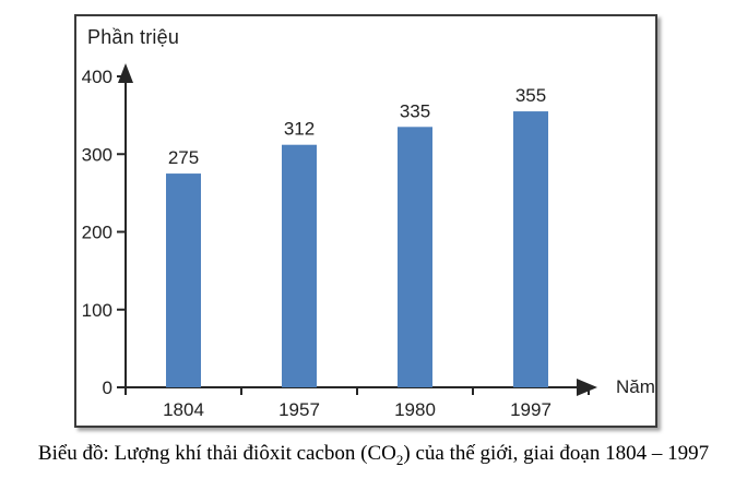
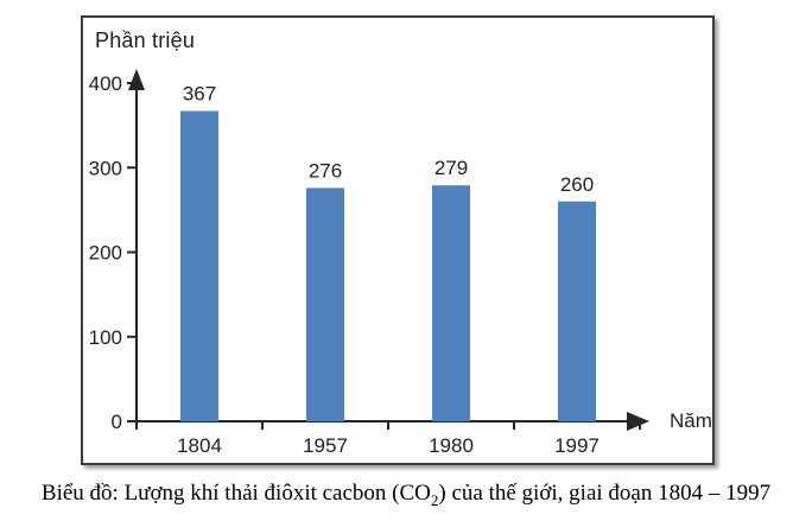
1804: 275 -> 367
1957: 312 -> 276
1980: 335 -> 279
1997: 355 -> 260
